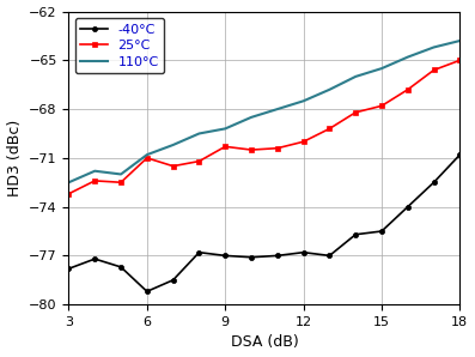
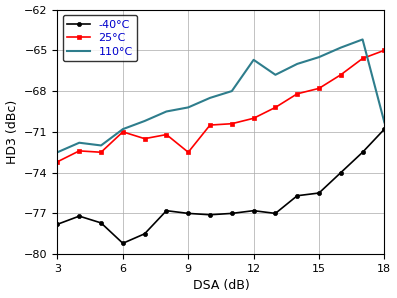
25°C/9: -70.3 -> -72.5
110°C/12: -67.5 -> -65.7
110°C/18: -63.8 -> -70.3
